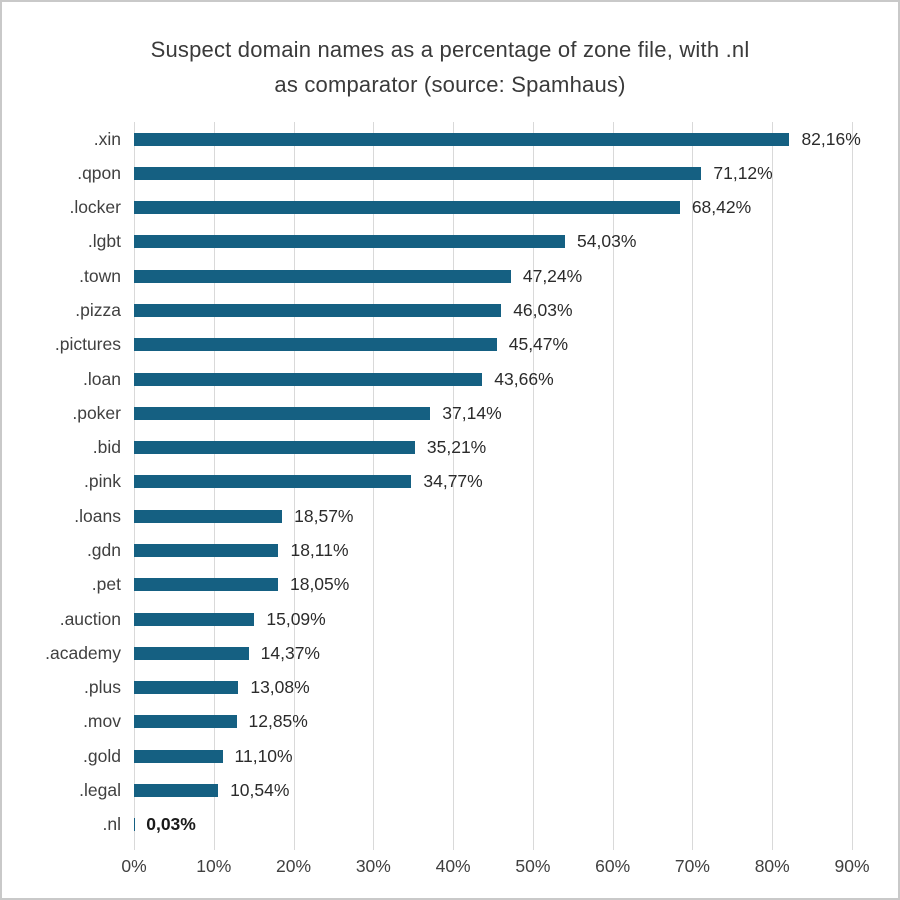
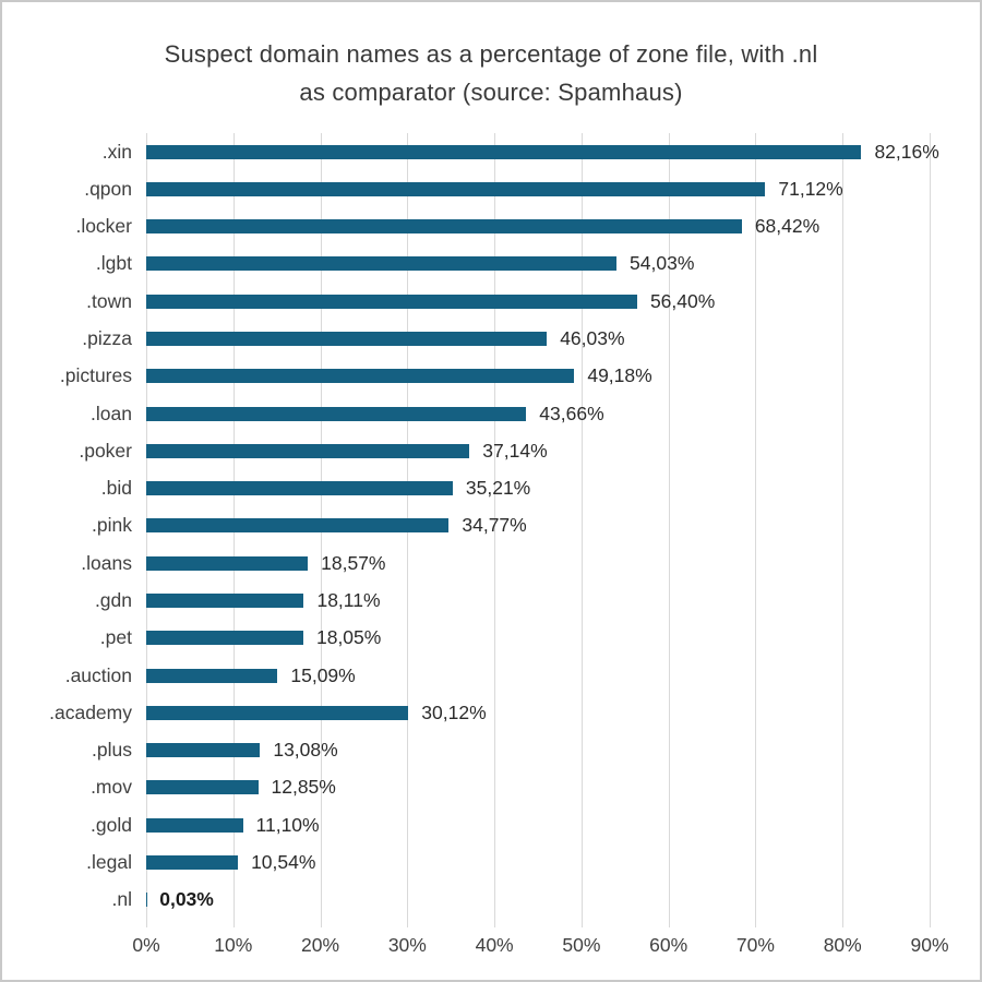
.town: 47,24% -> 56,40%
.pictures: 45,47% -> 49,18%
.academy: 14,37% -> 30,12%
